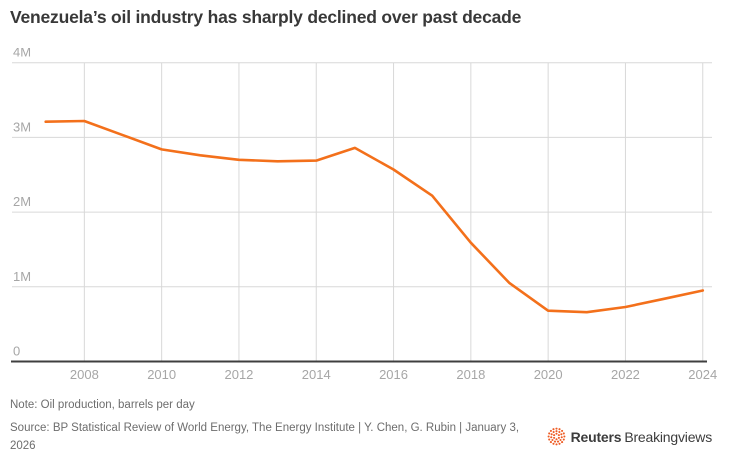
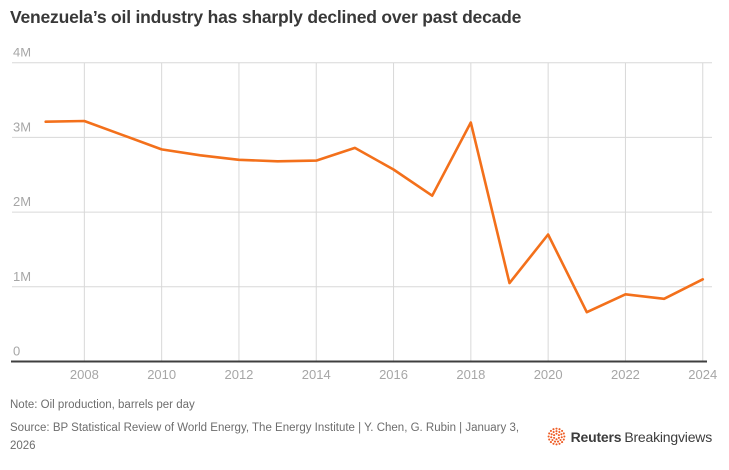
2018: 1.6M -> 3.2M
2020: 0.7M -> 1.7M
2022: 0.7M -> 0.9M
2024: 0.9M -> 1.1M
